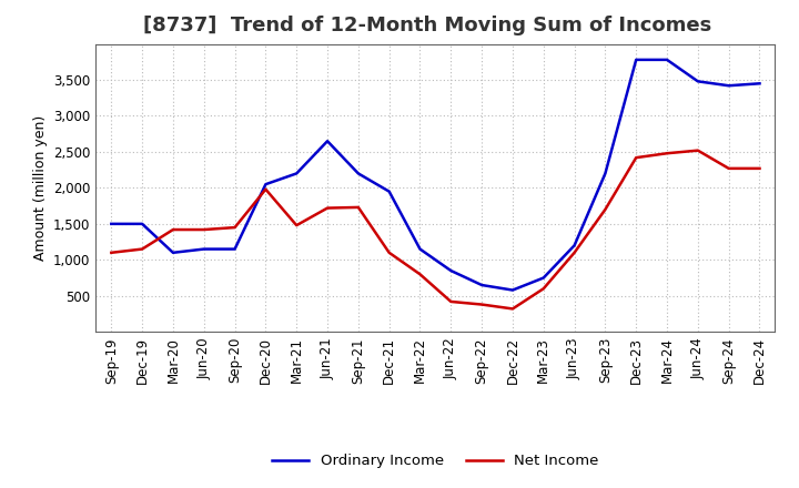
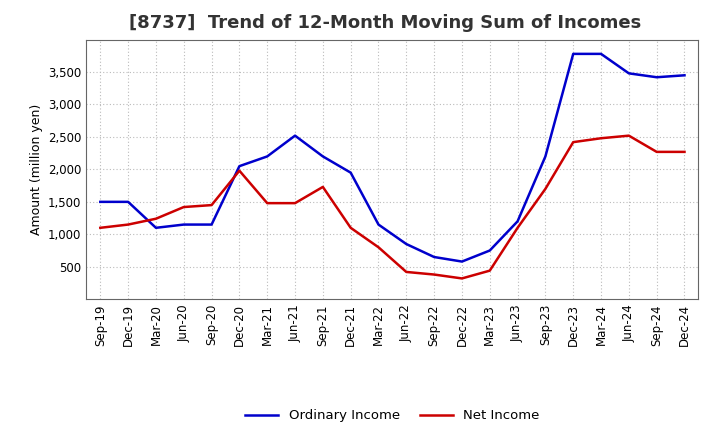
Net Income/Mar-20: 1,420 -> 1,240
Ordinary Income/Jun-21: 2,650 -> 2,520
Net Income/Jun-21: 1,720 -> 1,480
Net Income/Mar-23: 600 -> 440
